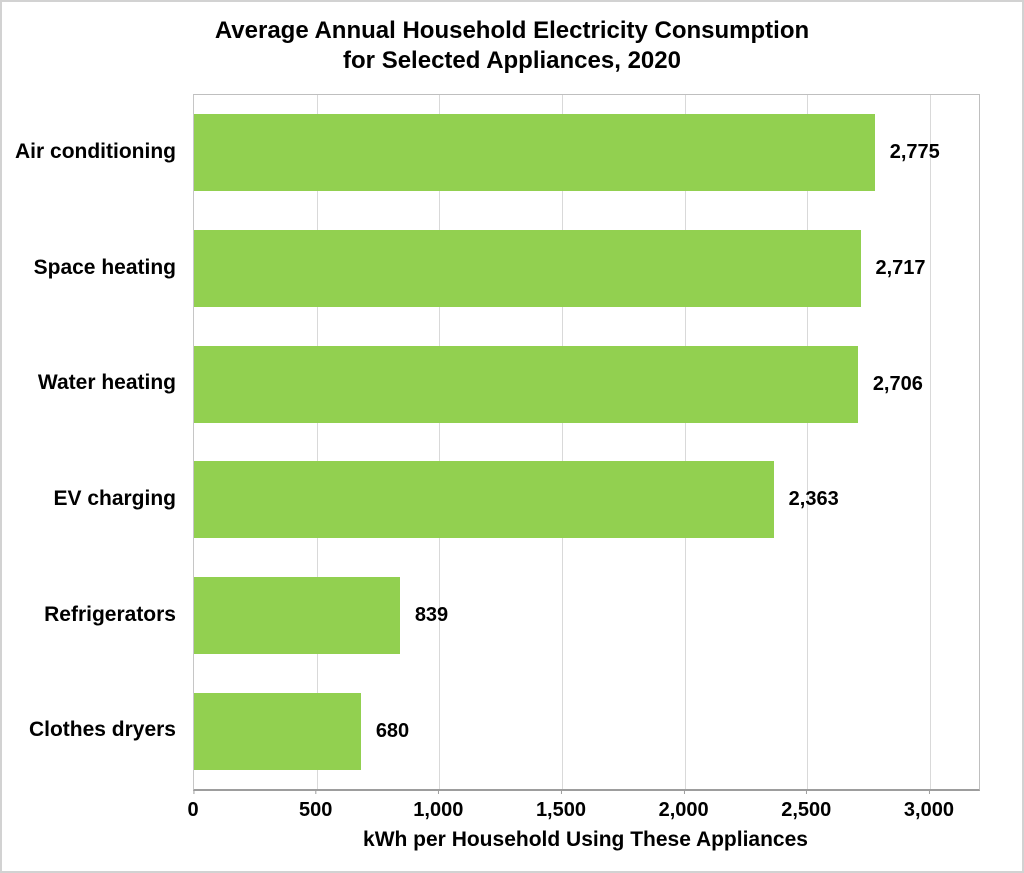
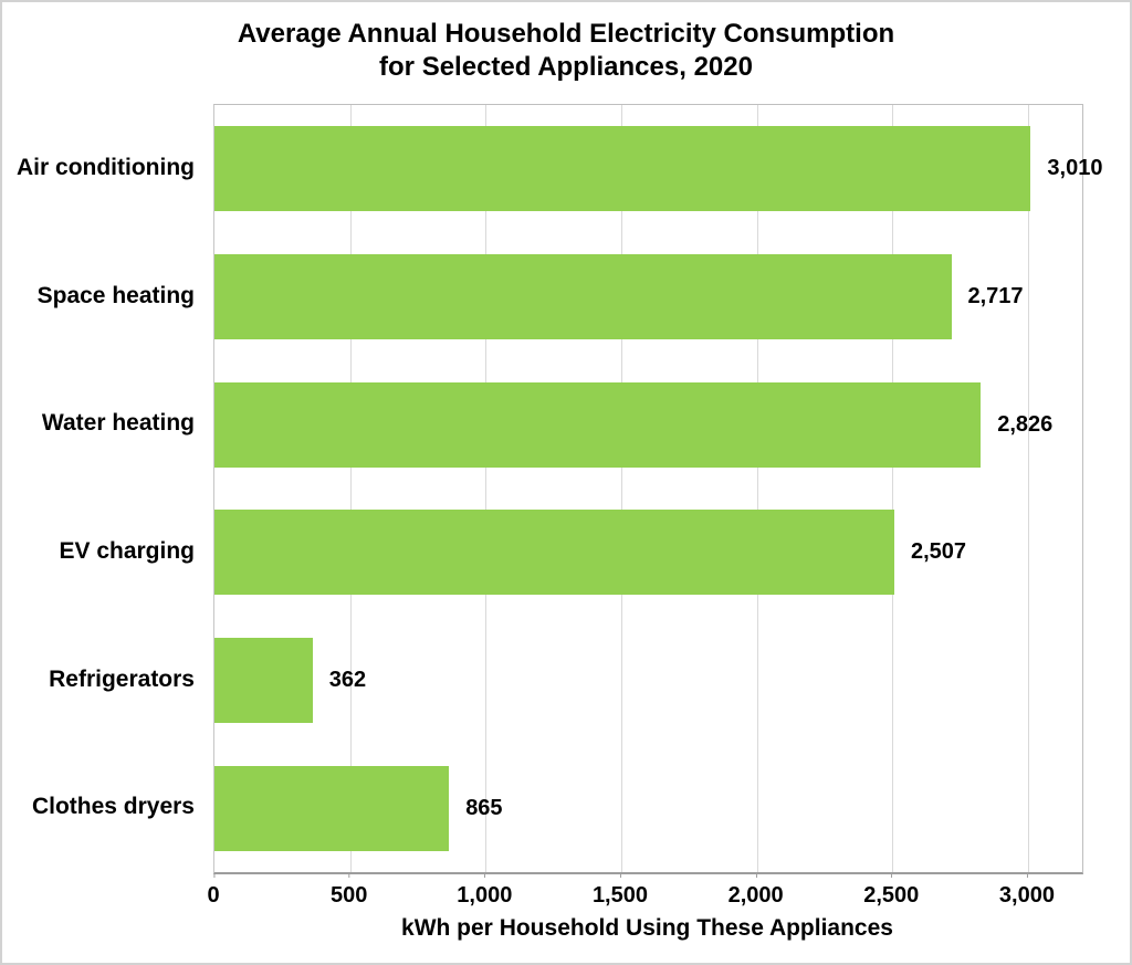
Air conditioning: 2,775 -> 3,010
Water heating: 2,706 -> 2,826
EV charging: 2,363 -> 2,507
Refrigerators: 839 -> 362
Clothes dryers: 680 -> 865
